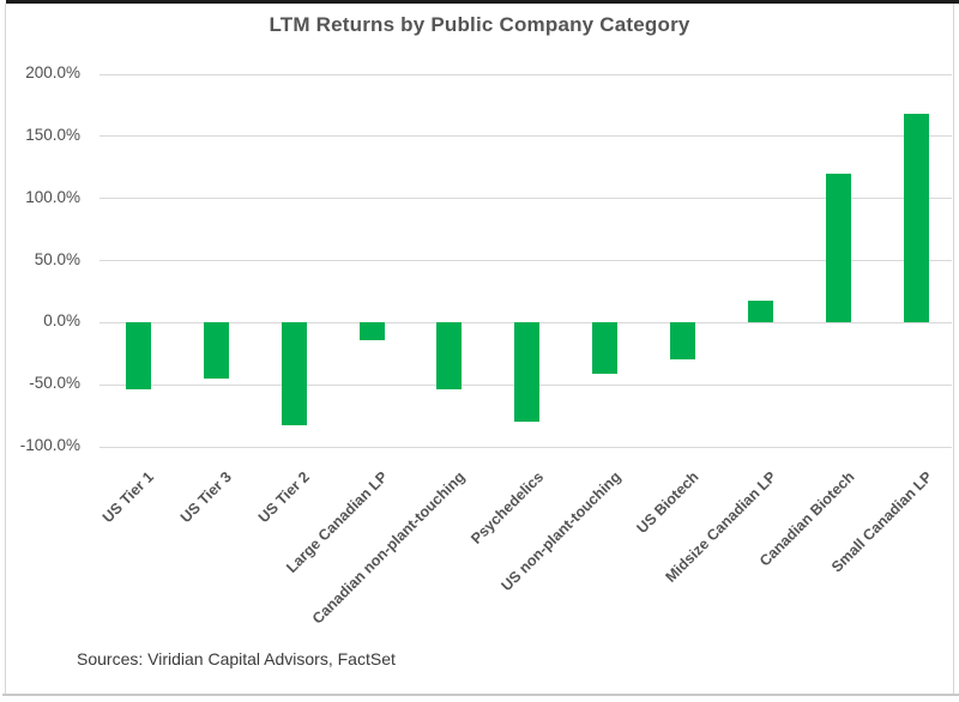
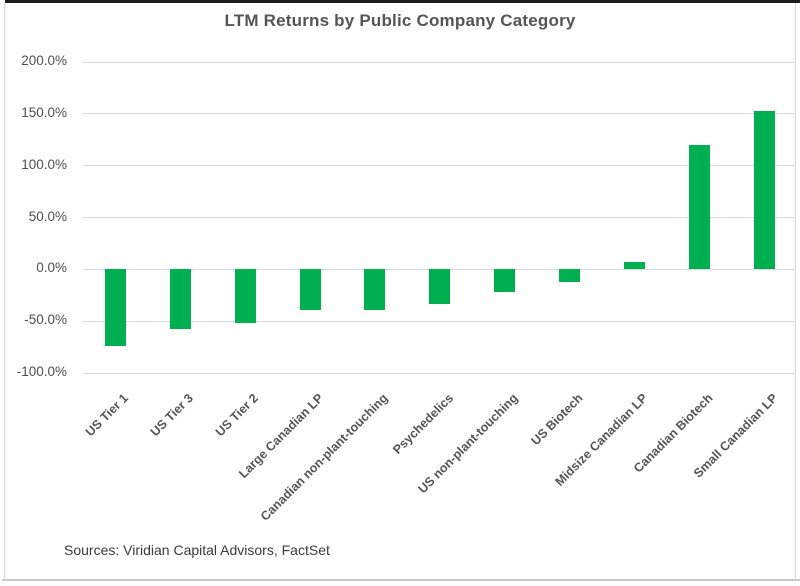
US Tier 1: -54% -> -74%
US Tier 3: -45% -> -58%
US Tier 2: -83% -> -52%
Large Canadian LP: -14% -> -39%
Canadian non-plant-touching: -54% -> -39%
Psychedelics: -80% -> -33%
US non-plant-touching: -41% -> -22%
US Biotech: -30% -> -12%
Midsize Canadian LP: 18% -> 7%
Small Canadian LP: 168% -> 153%
